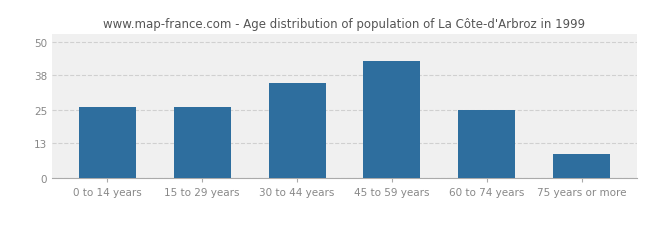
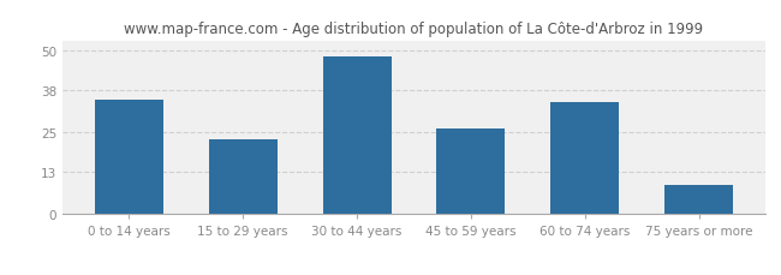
0 to 14 years: 26 -> 35
15 to 29 years: 26 -> 23
30 to 44 years: 35 -> 48
45 to 59 years: 43 -> 26
60 to 74 years: 25 -> 34
